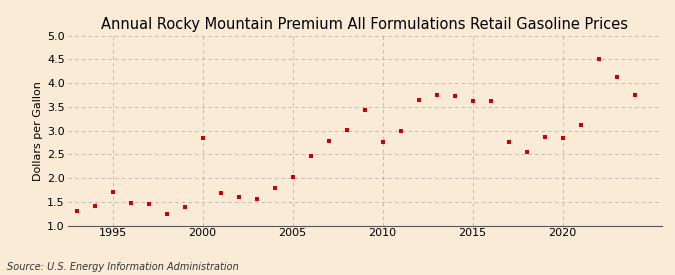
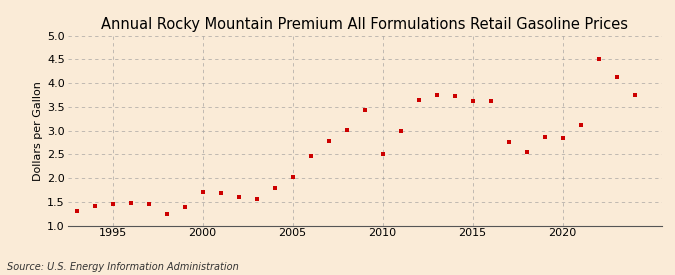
1995: 1.70 -> 1.46
2000: 2.85 -> 1.70
2010: 2.75 -> 2.50
